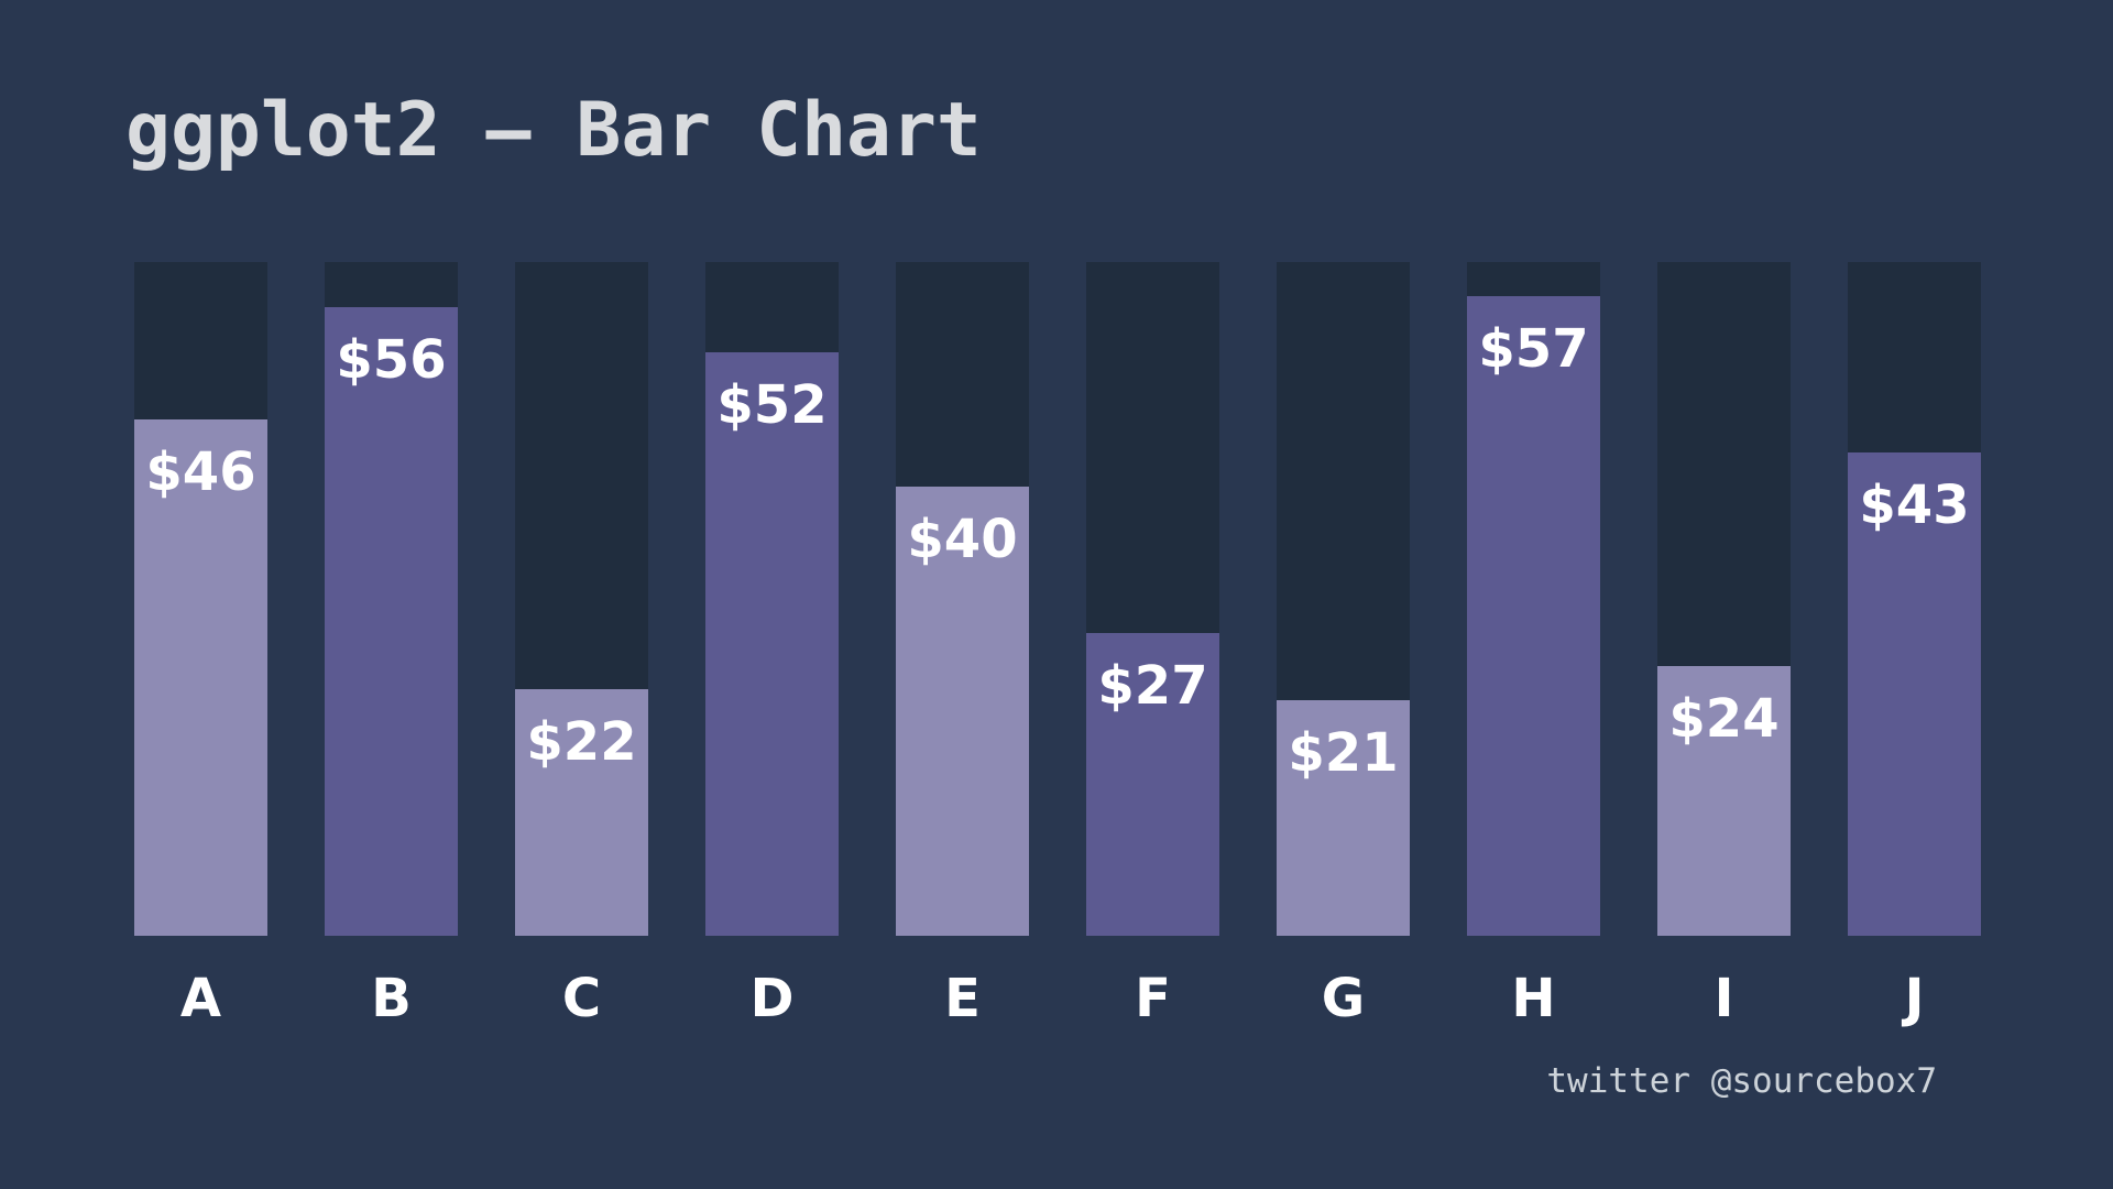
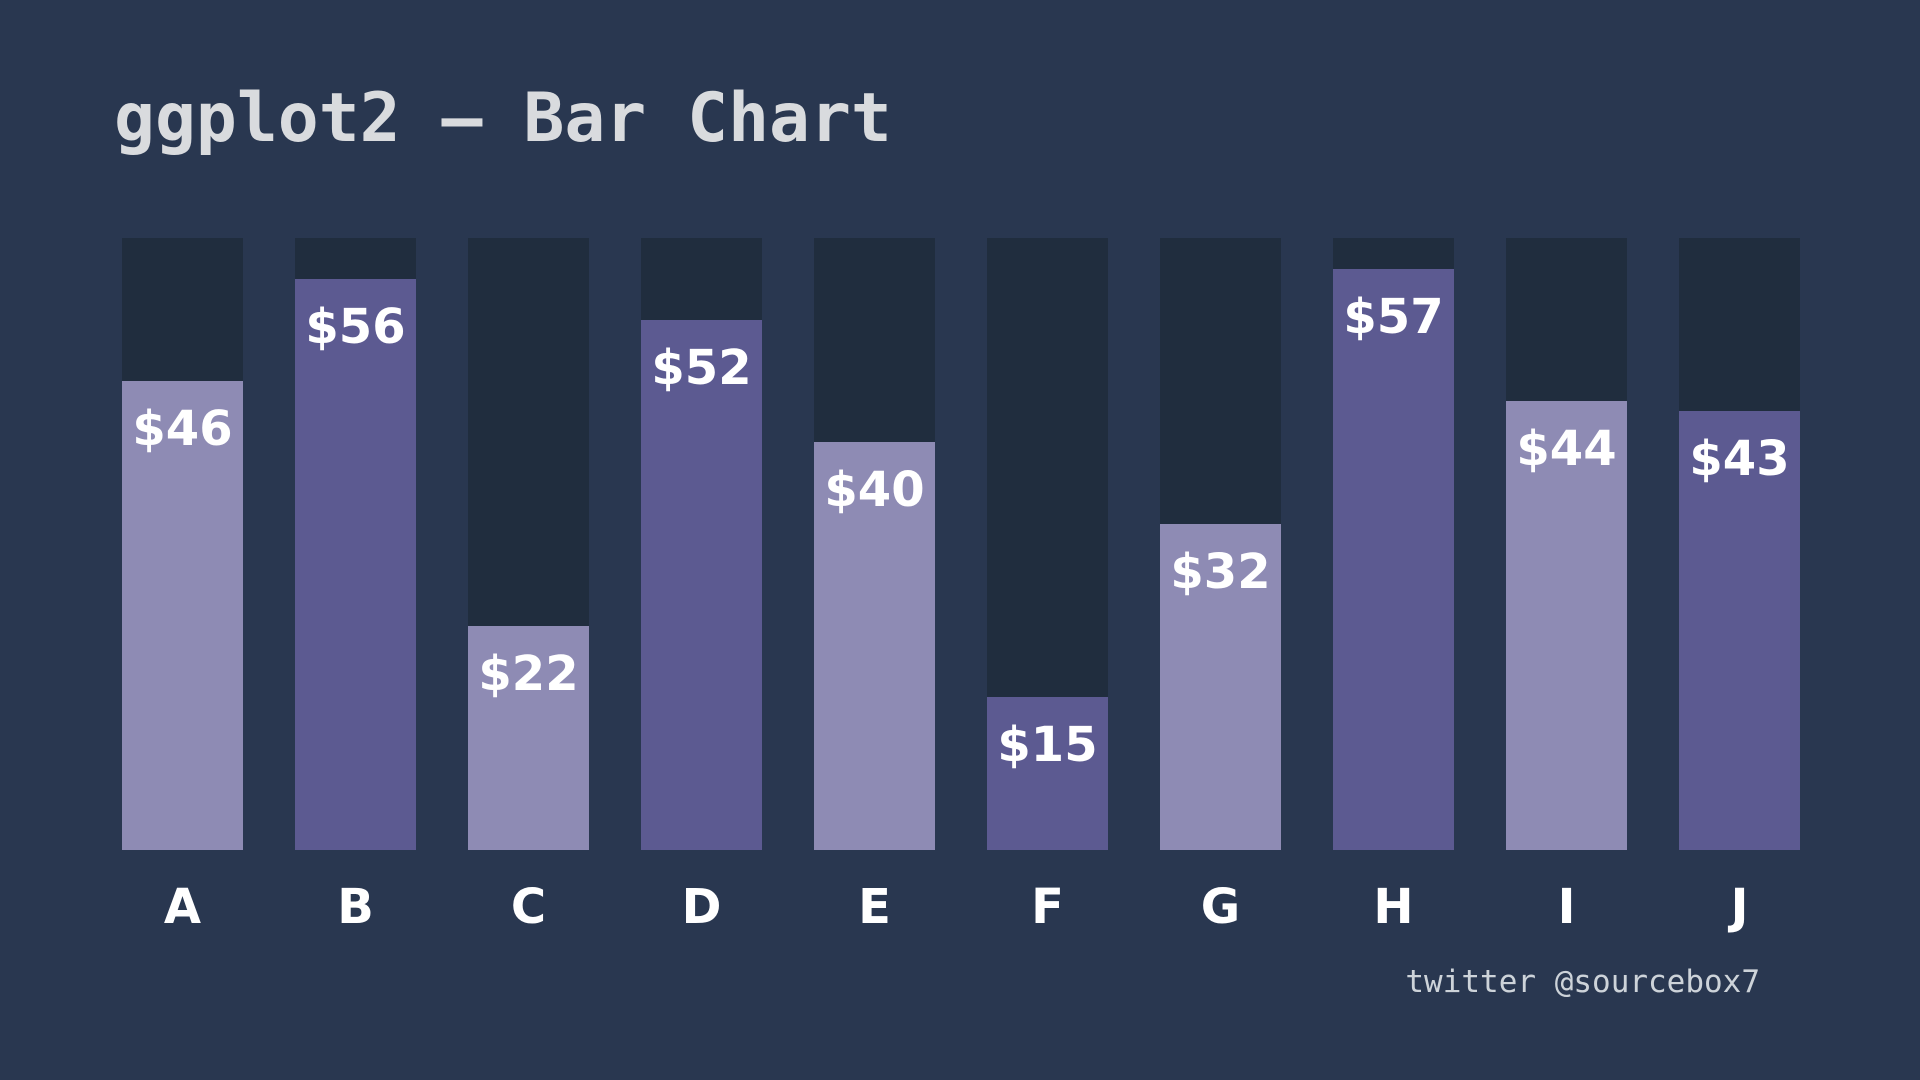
F: $27 -> $15
G: $21 -> $32
I: $24 -> $44
